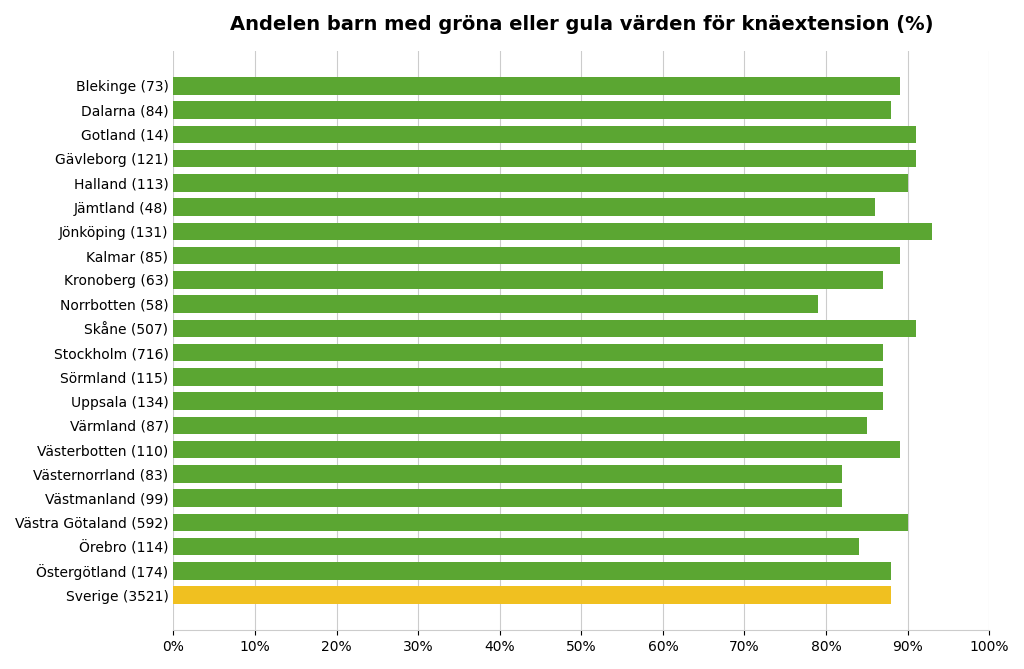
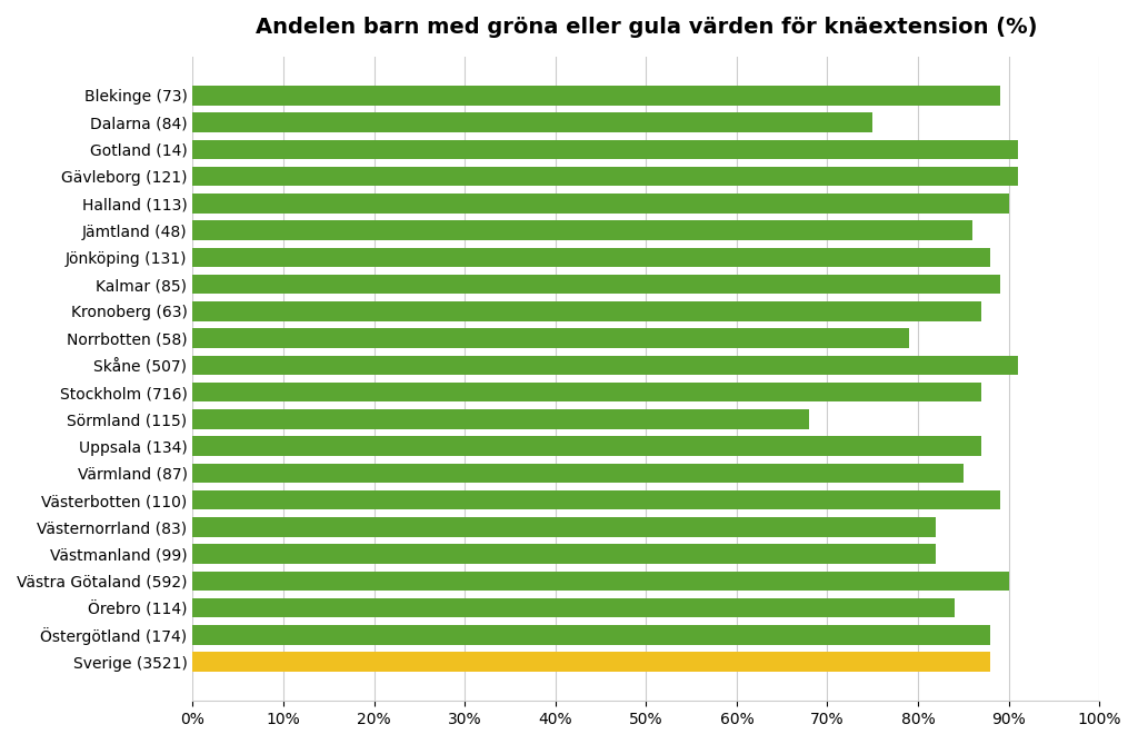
Dalarna (84): 88% -> 75%
Jönköping (131): 93% -> 88%
Sörmland (115): 87% -> 68%
